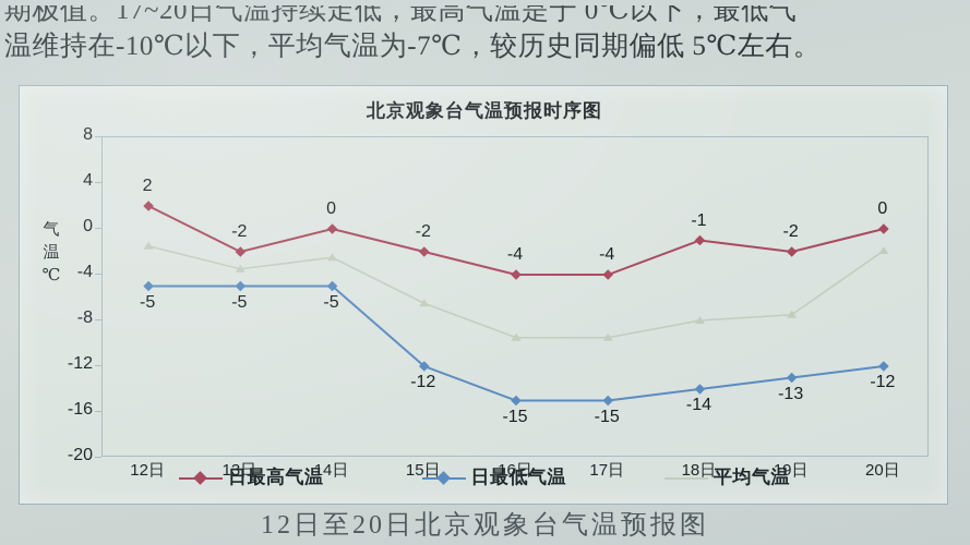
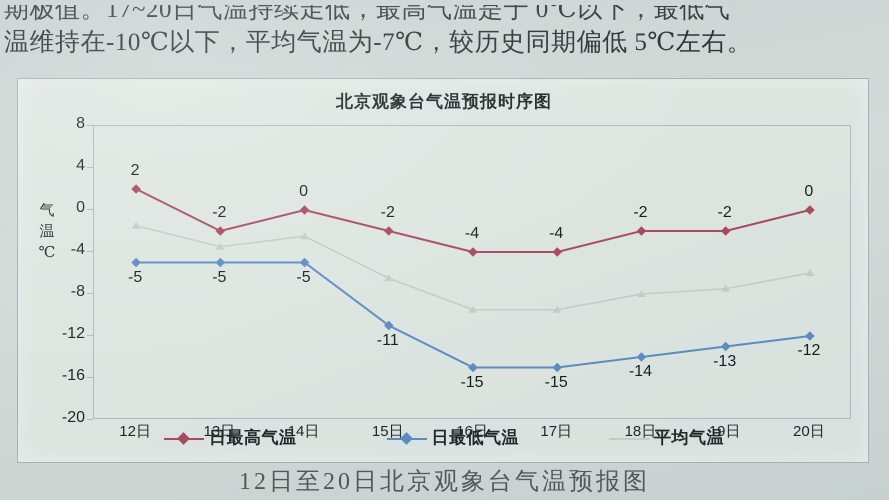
日最低气温/15日: -12 -> -11
日最高气温/18日: -1 -> -2
平均气温/20日: -1.9 -> -6.0
